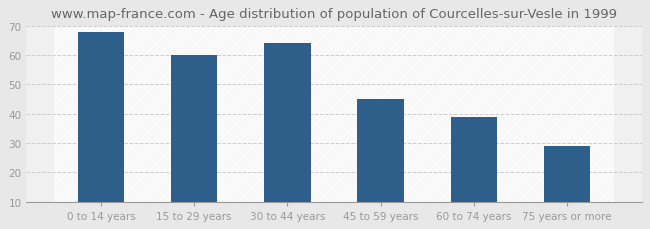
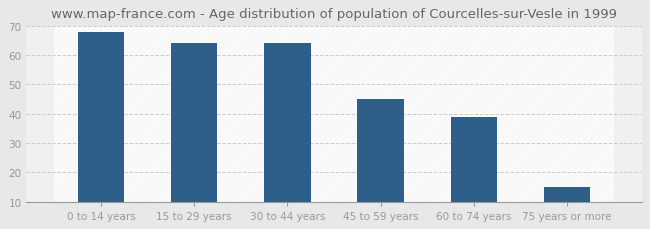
15 to 29 years: 60 -> 64
75 years or more: 29 -> 15
